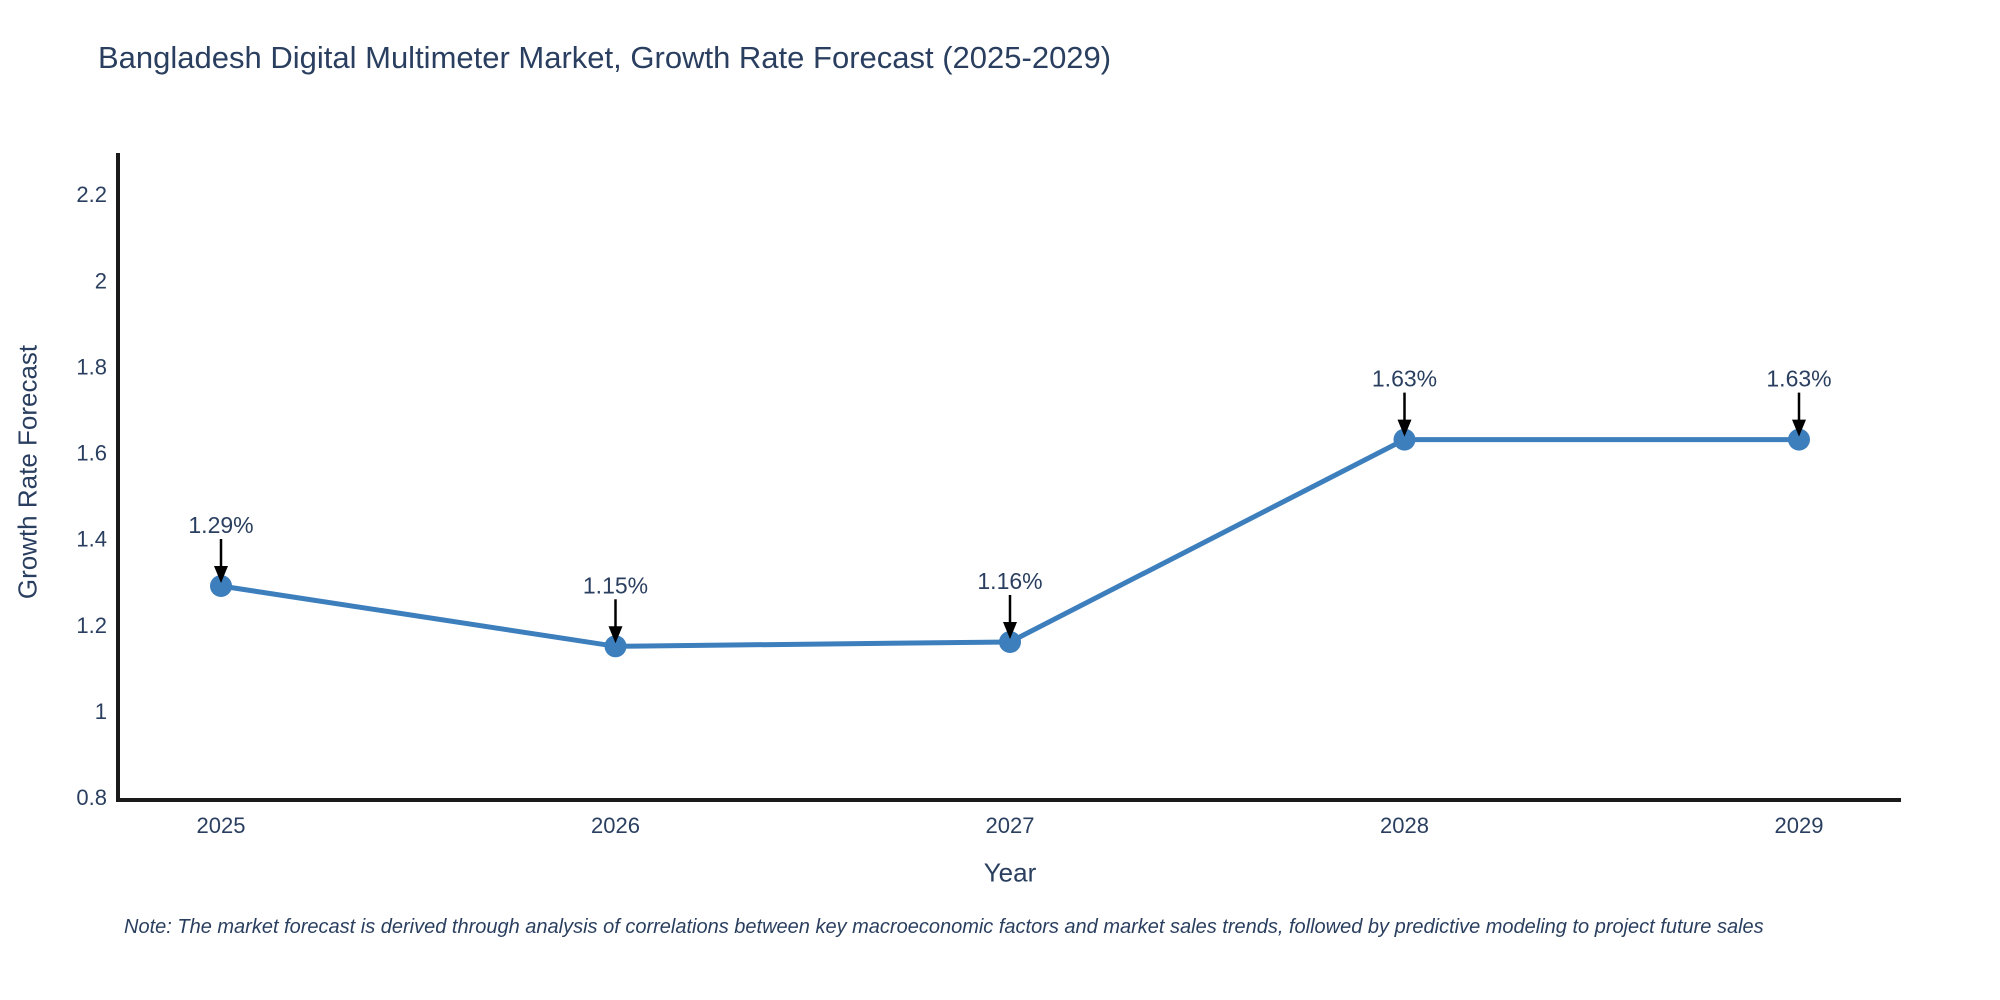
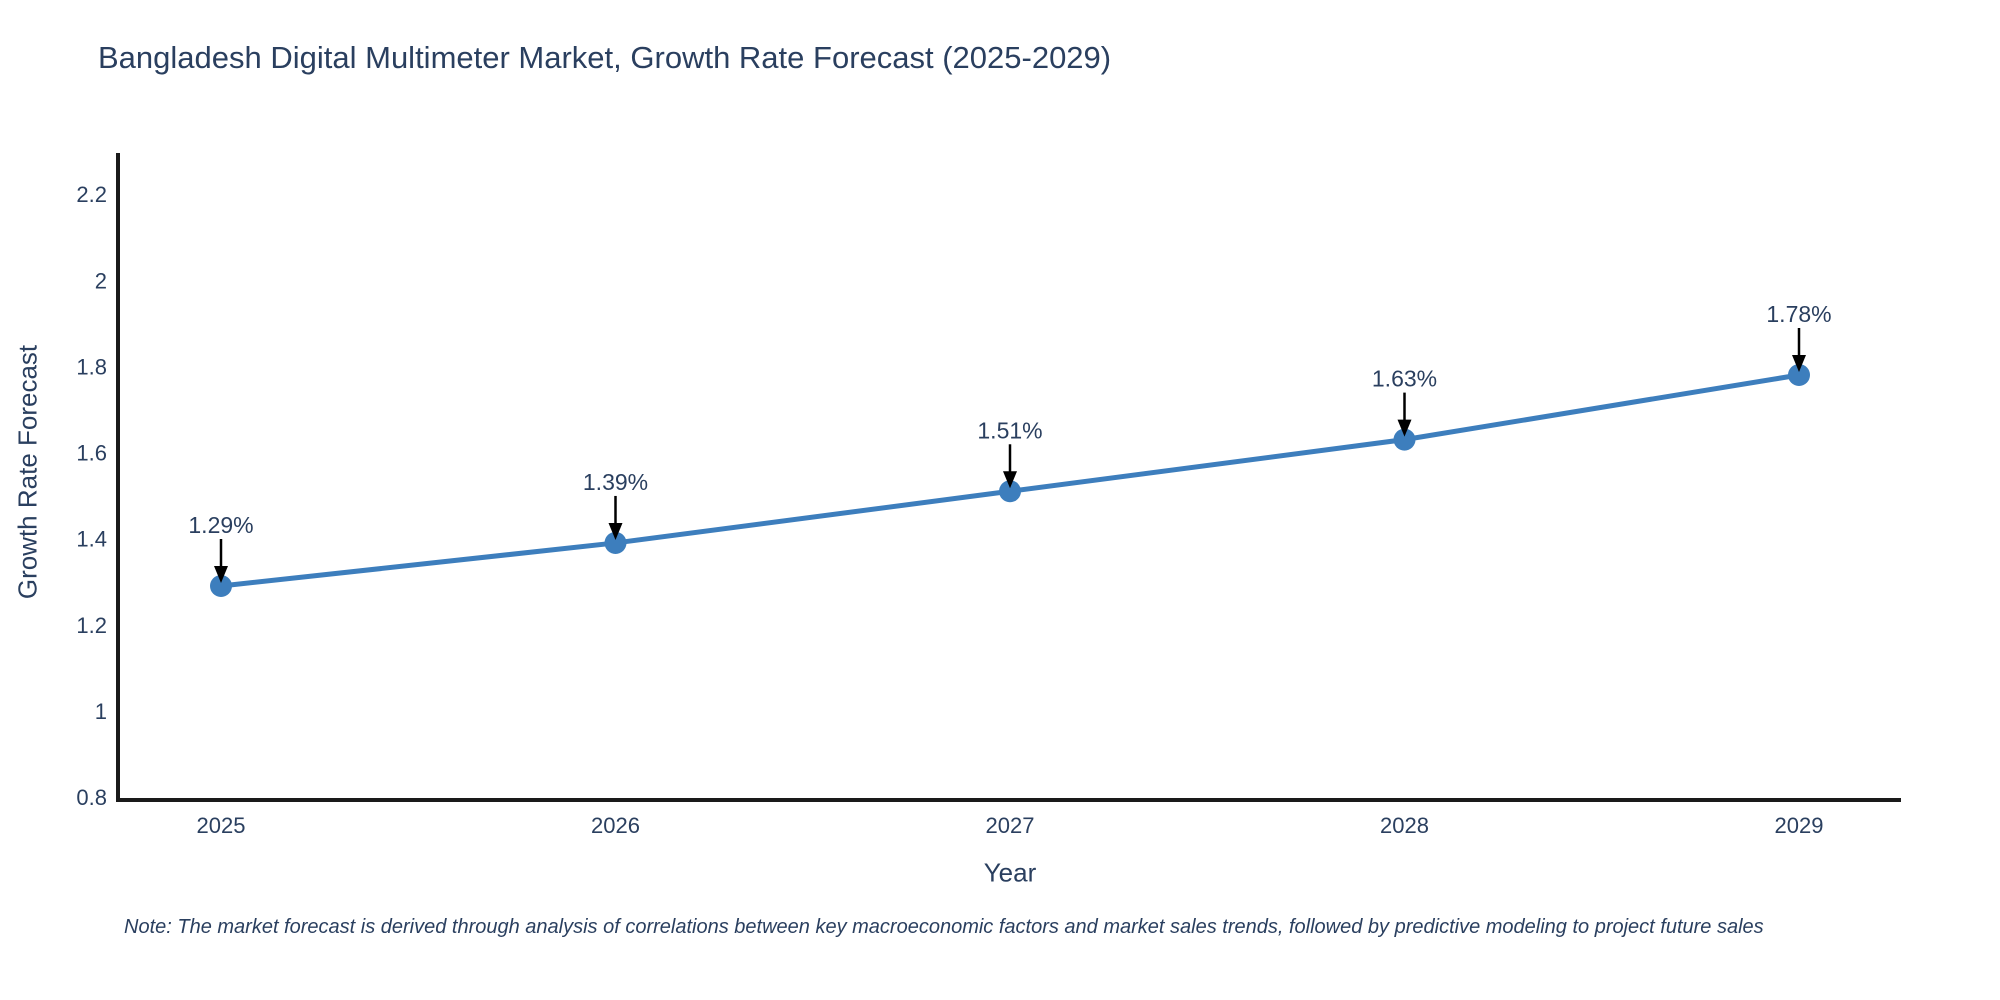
2026: 1.15% -> 1.39%
2027: 1.16% -> 1.51%
2029: 1.63% -> 1.78%
